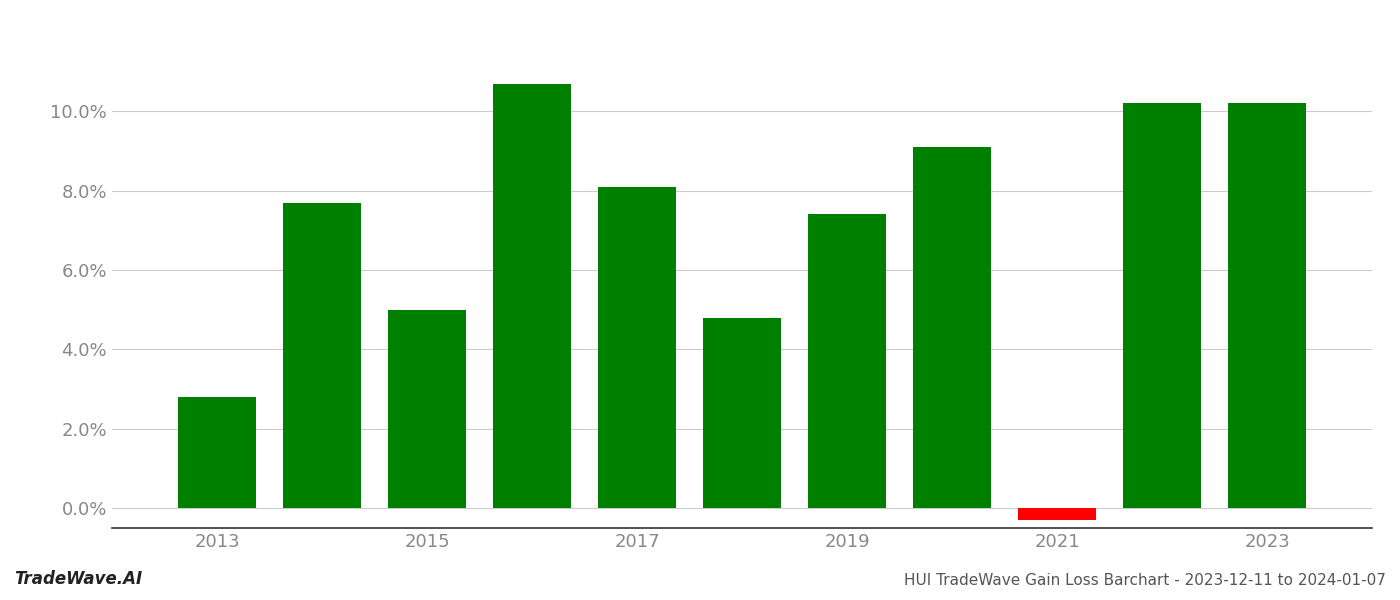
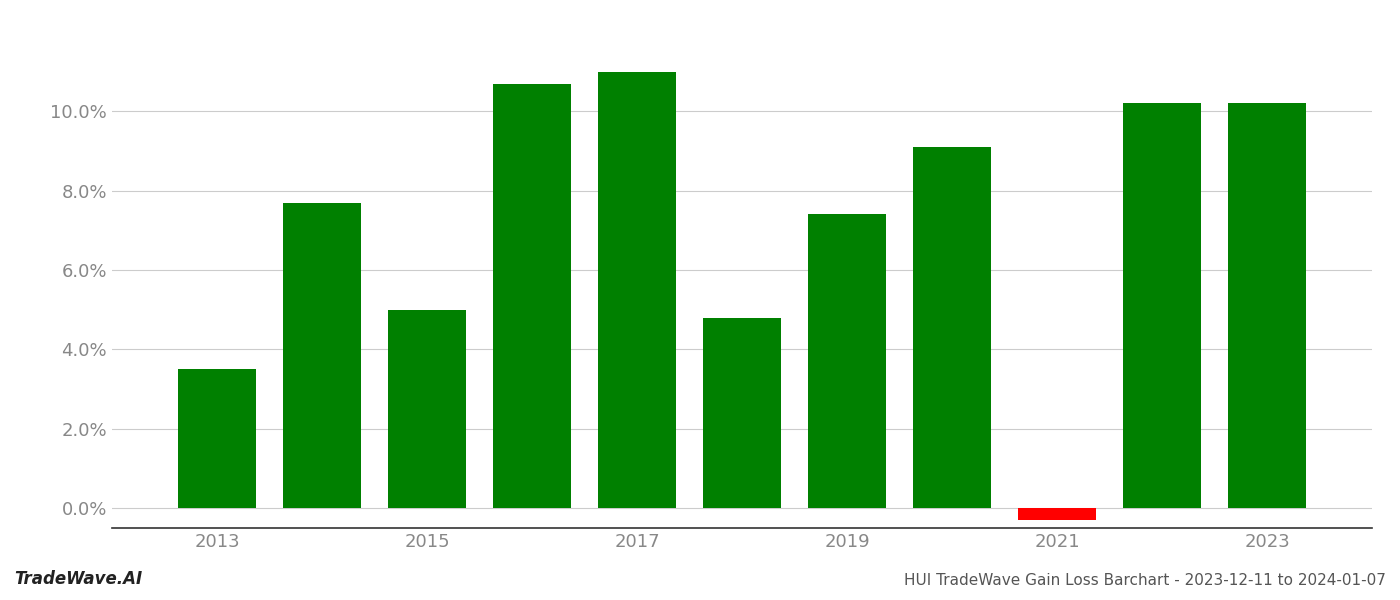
2013: 2.8% -> 3.5%
2017: 8.1% -> 11.0%
